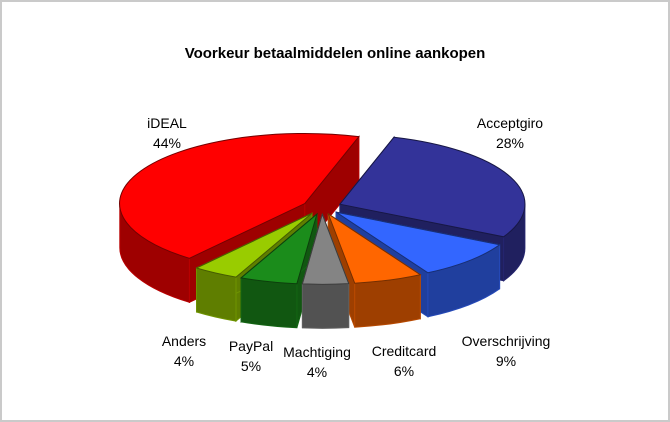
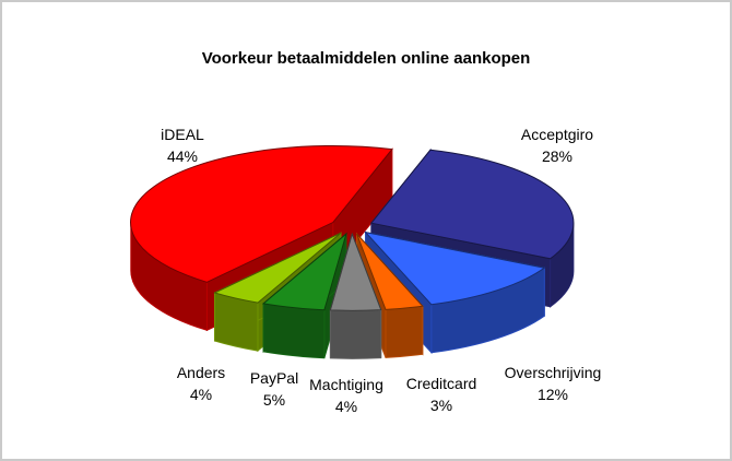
Overschrijving: 9% -> 12%
Creditcard: 6% -> 3%
